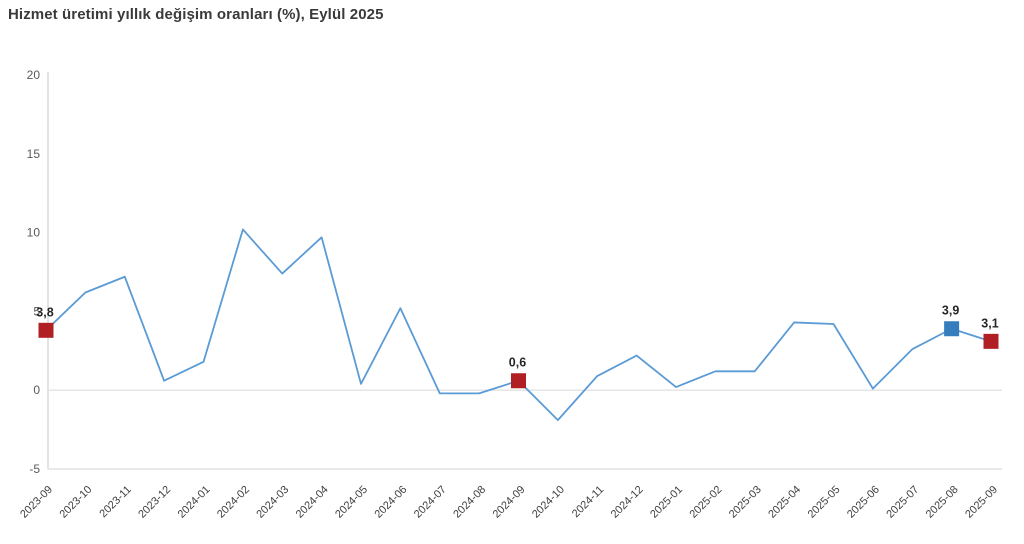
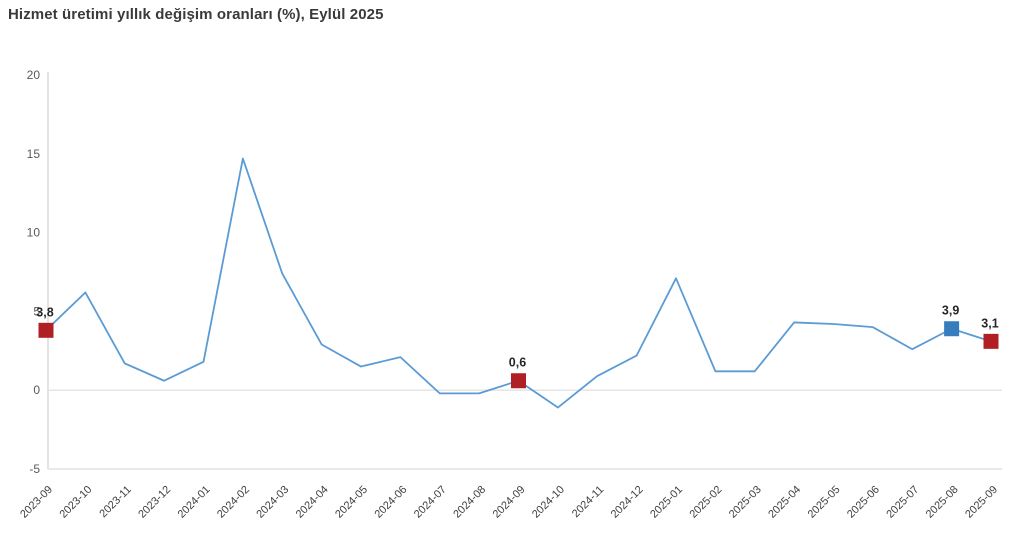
2023-11: 7.2 -> 1.7
2024-02: 10.2 -> 14.7
2024-04: 9.7 -> 2.9
2024-05: 0.4 -> 1.5
2024-06: 5.2 -> 2.1
2024-10: -1.9 -> -1.1
2025-01: 0.2 -> 7.1
2025-06: 0.1 -> 4.0
